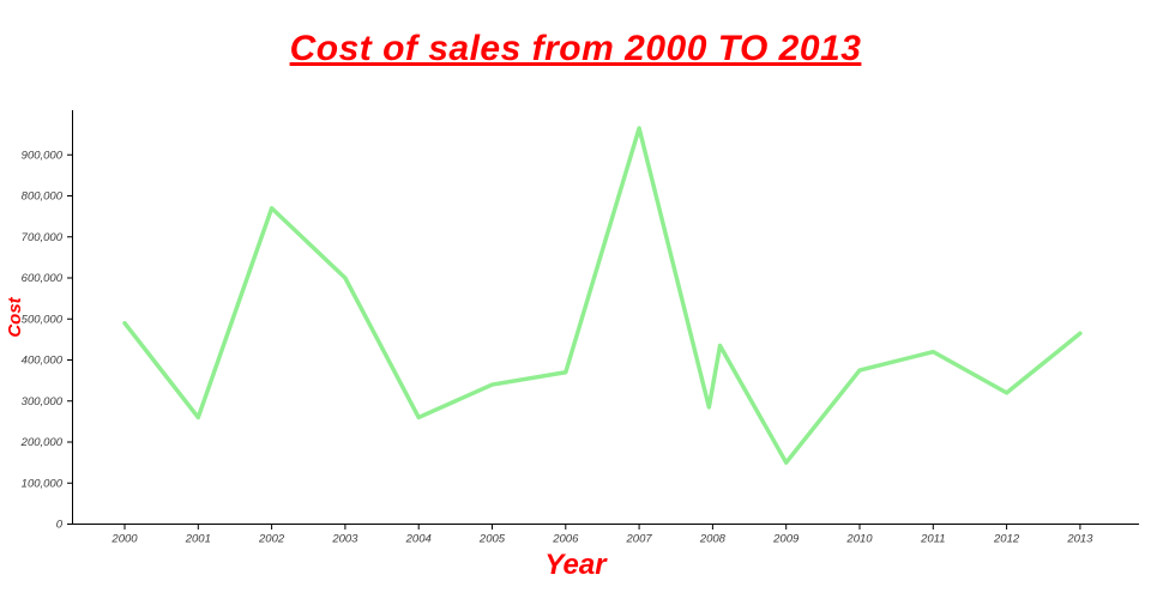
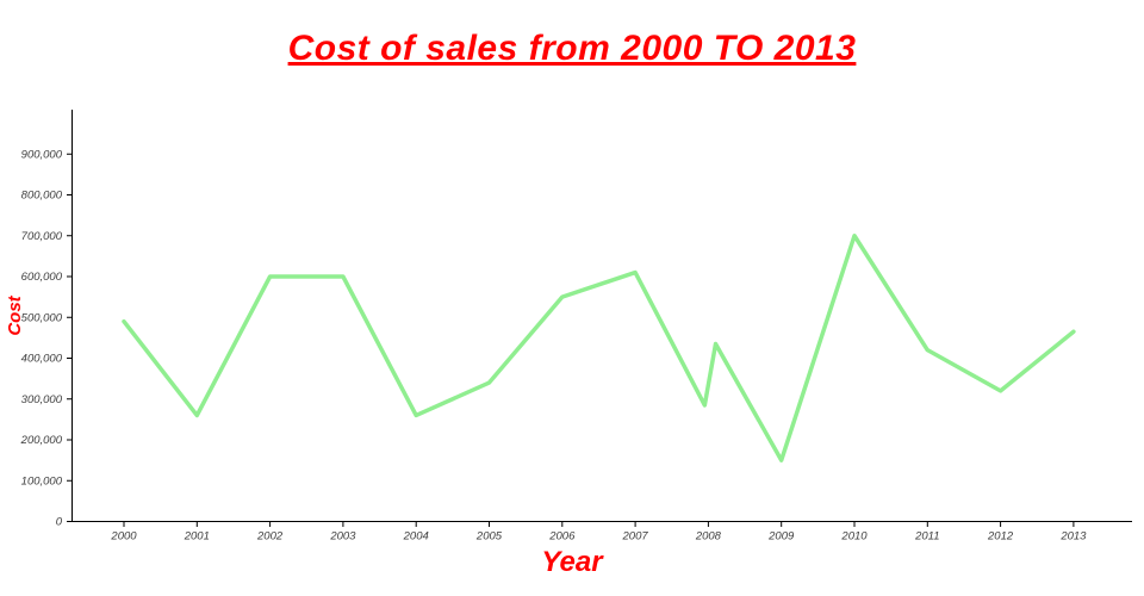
2002: 770000 -> 600000
2006: 370000 -> 550000
2007: 960000 -> 610000
2010: 380000 -> 700000
